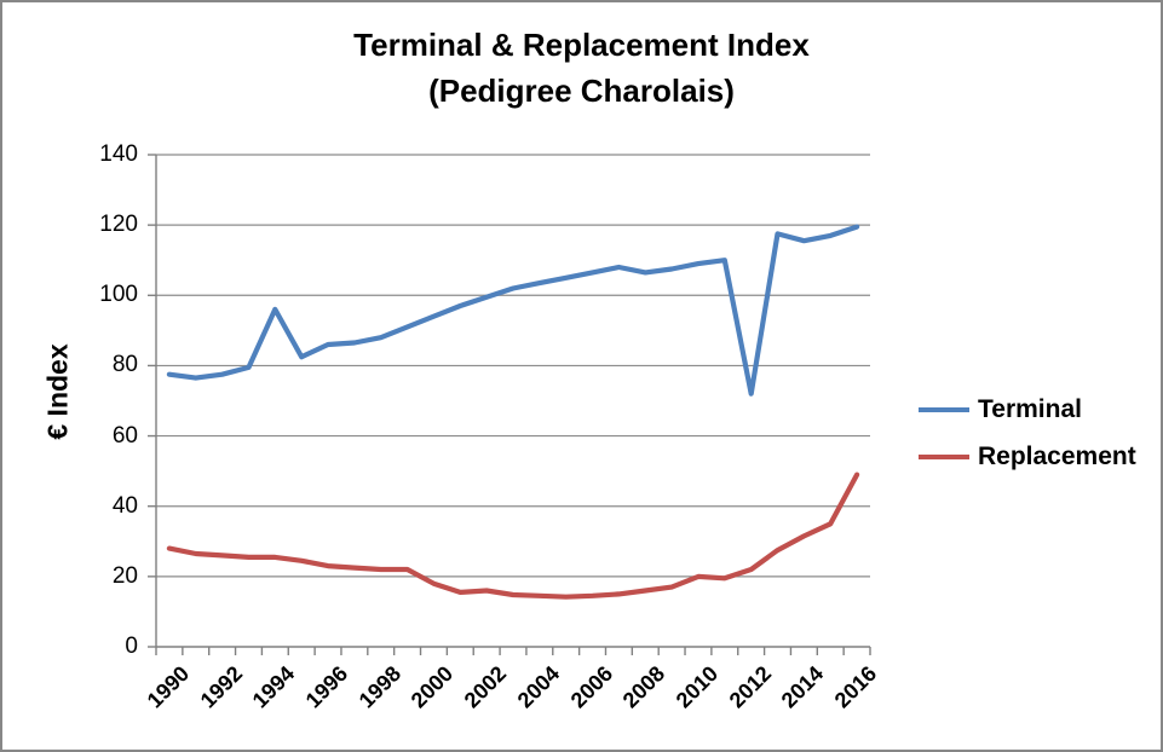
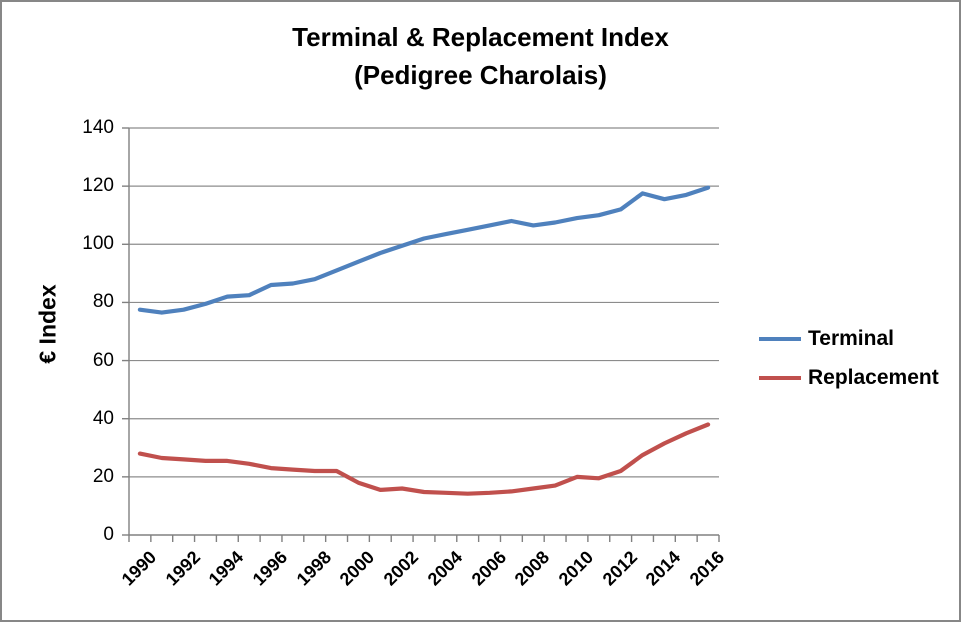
Terminal/1994: 96 -> 82
Terminal/2012: 72 -> 112
Replacement/2016: 49 -> 38
